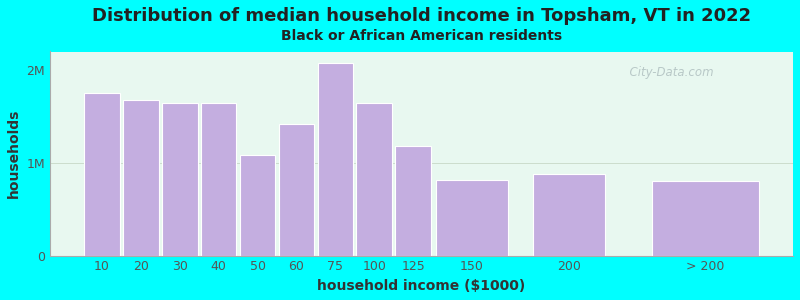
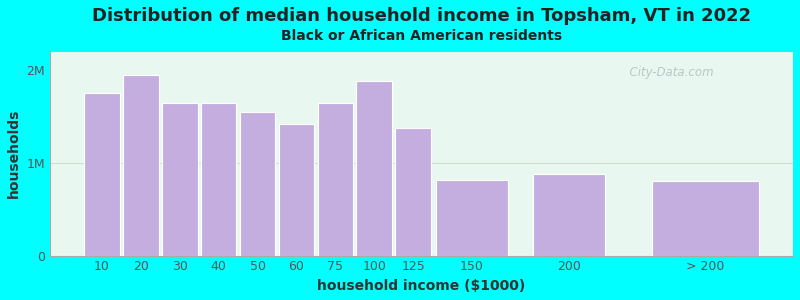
20: 1.68M -> 1.95M
50: 1.08M -> 1.55M
75: 2.08M -> 1.65M
100: 1.64M -> 1.88M
125: 1.18M -> 1.38M
